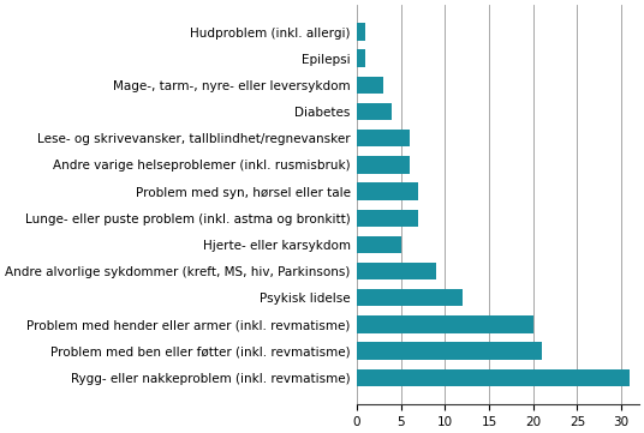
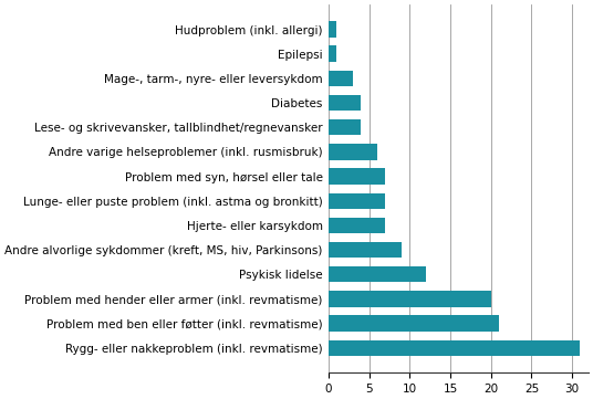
Lese- og skrivevansker, tallblindhet/regnevansker: 6 -> 4
Hjerte- eller karsykdom: 5 -> 7
